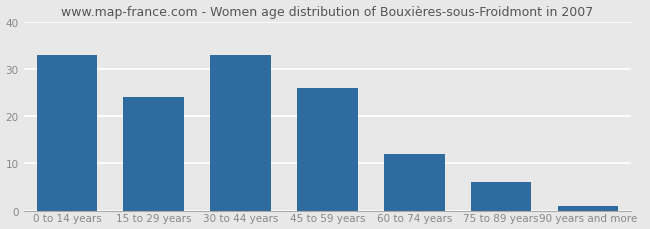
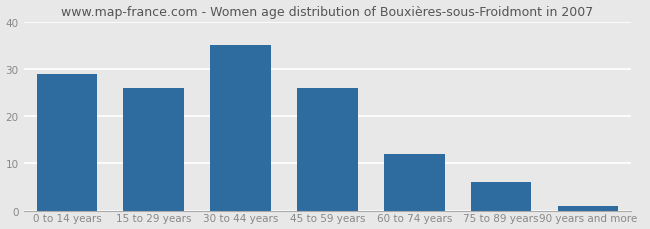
0 to 14 years: 33 -> 29
15 to 29 years: 24 -> 26
30 to 44 years: 33 -> 35
